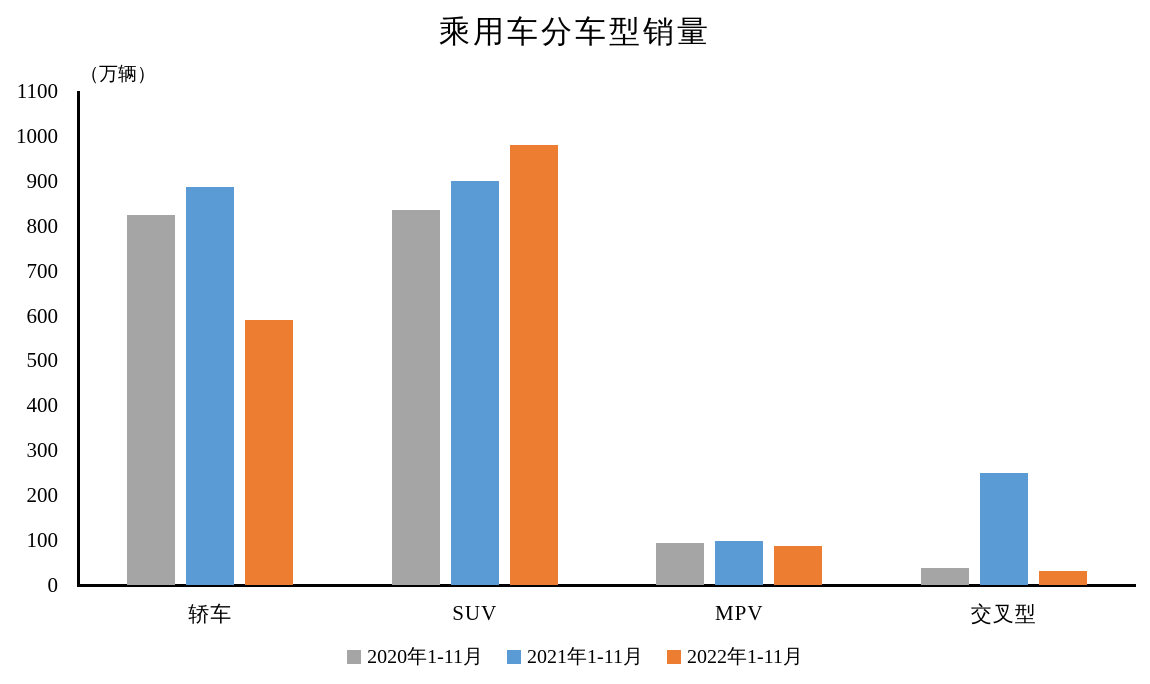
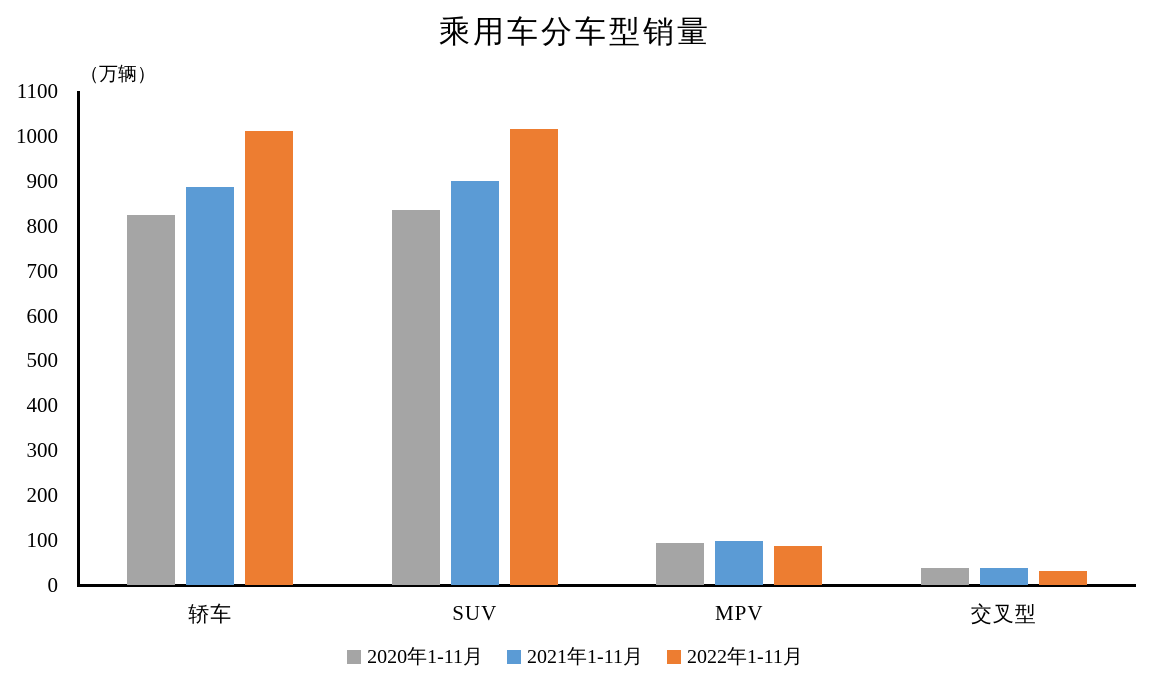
2022年1-11月/轿车: 590 -> 1010
2022年1-11月/SUV: 980 -> 1020
2021年1-11月/交叉型: 250 -> 40
